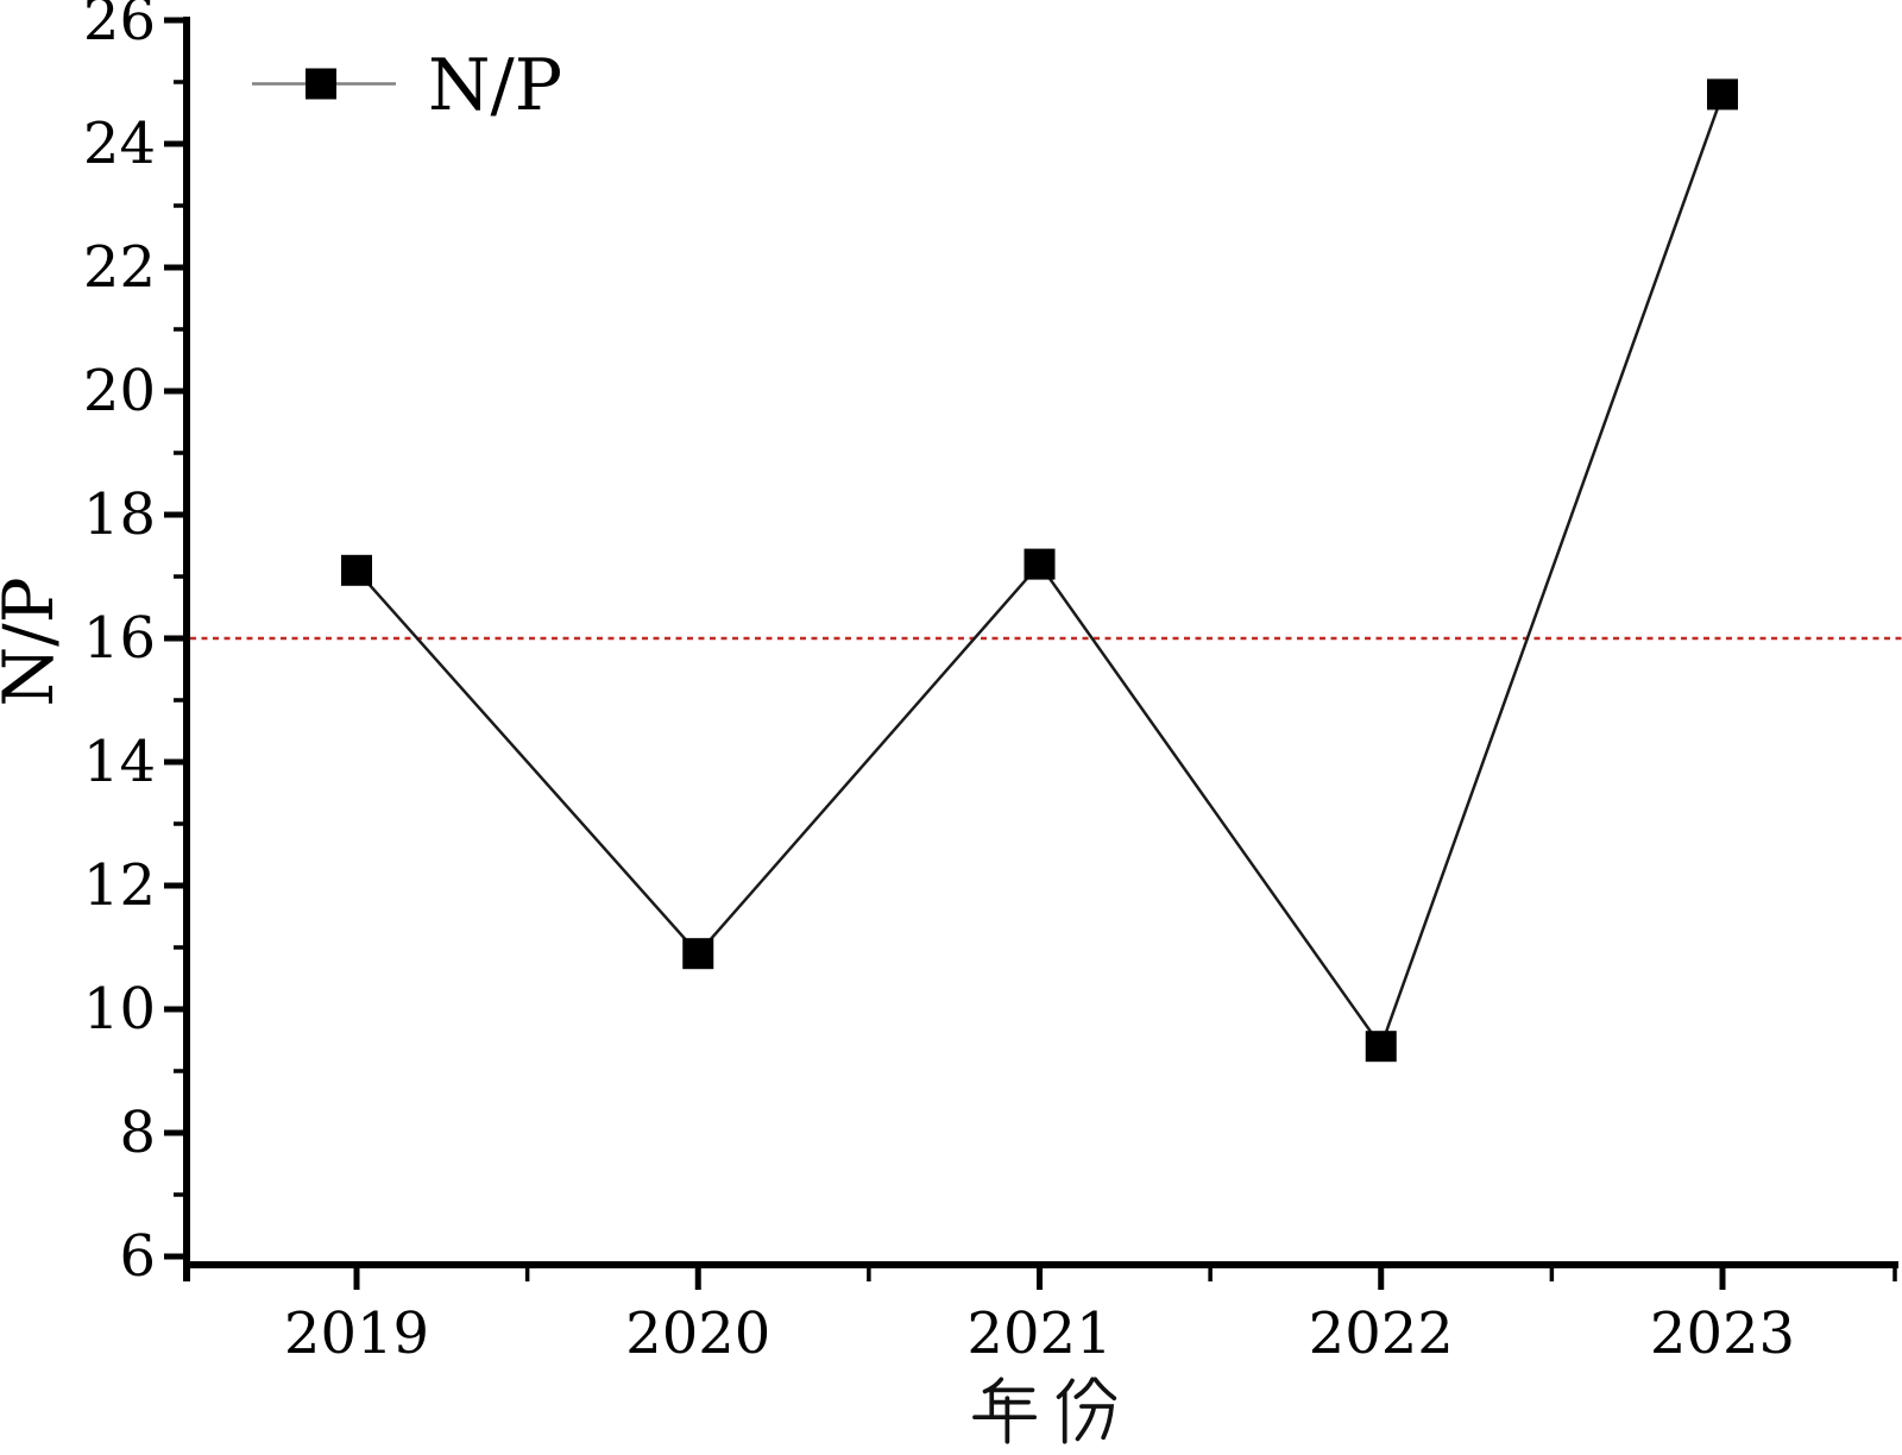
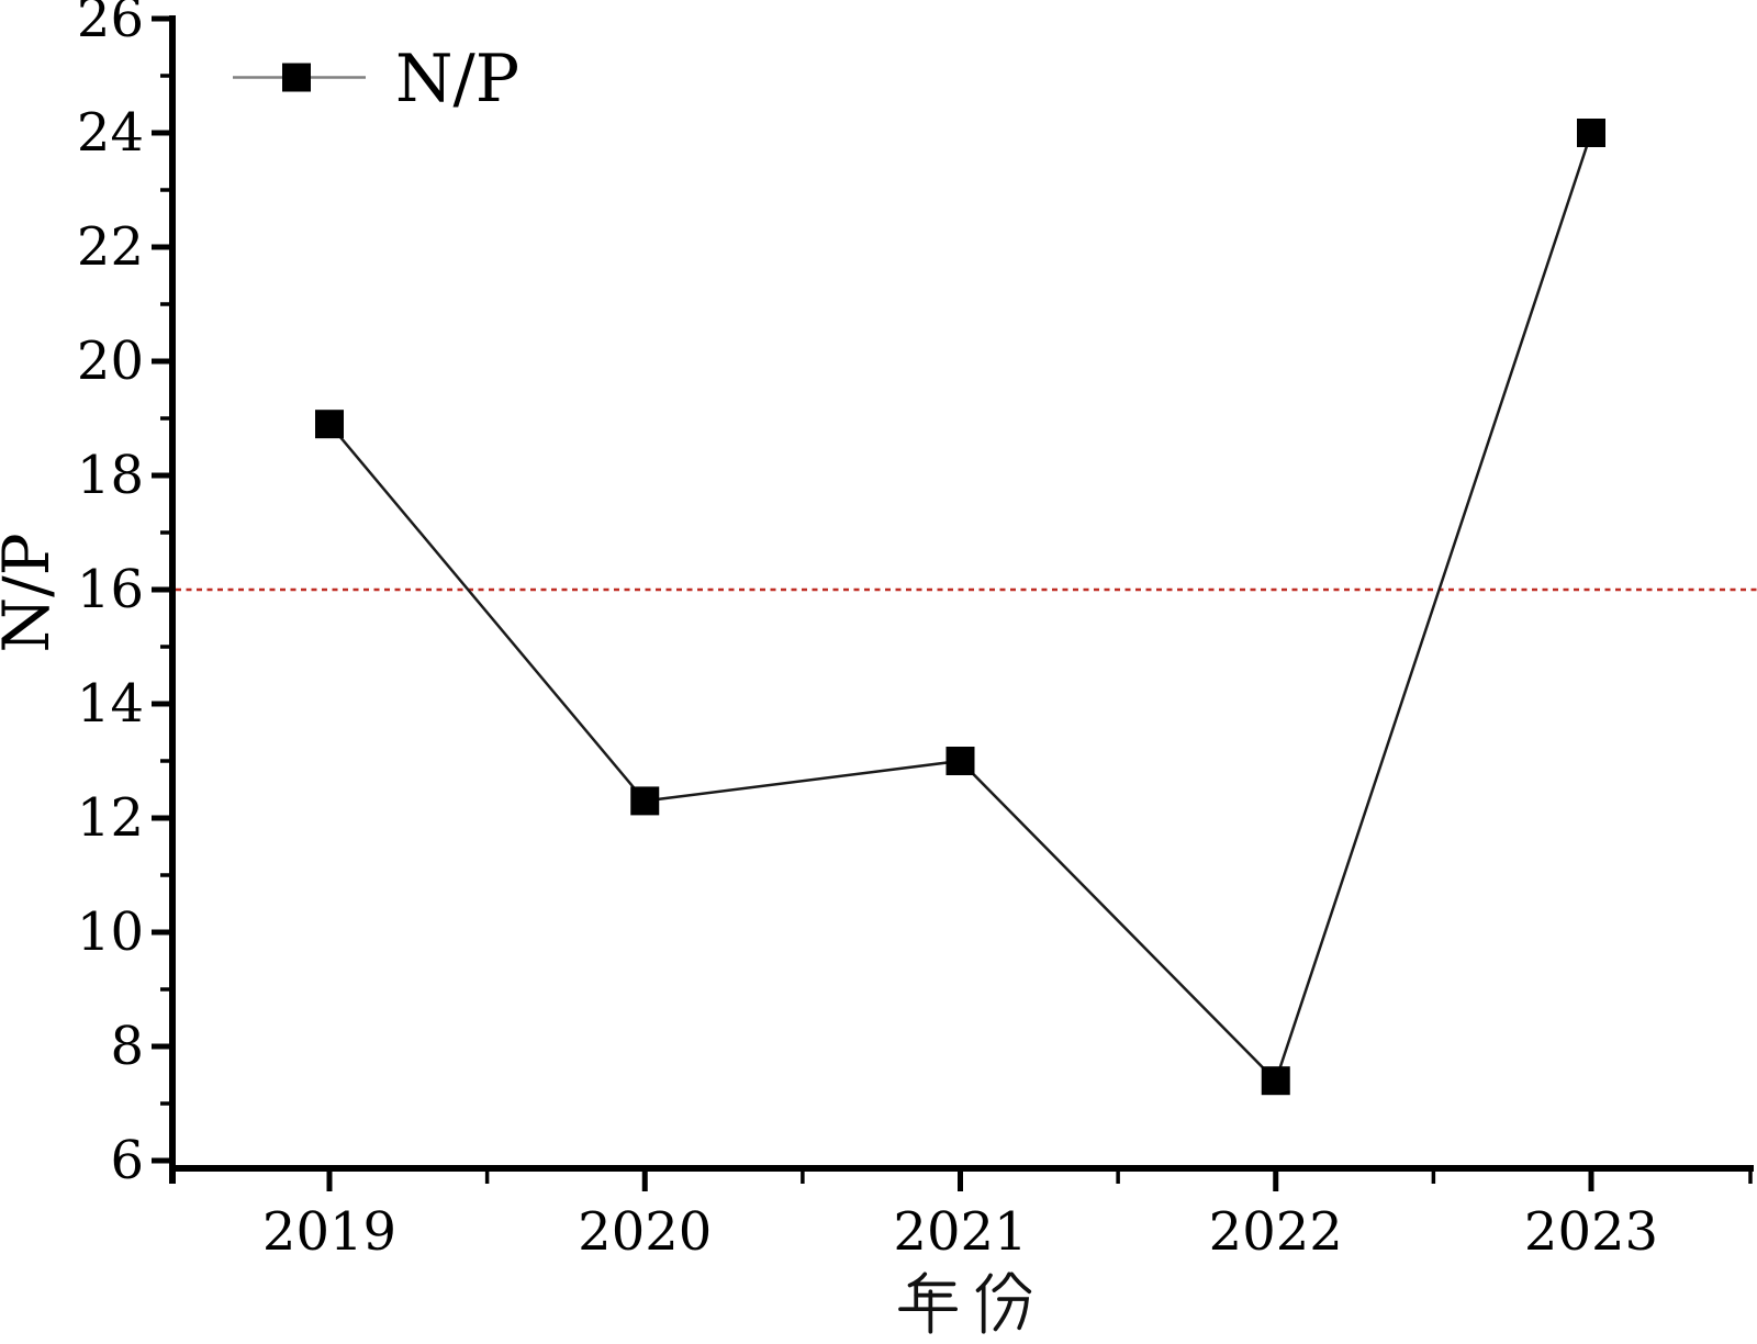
2019: 17.1 -> 18.9
2020: 10.9 -> 12.3
2021: 17.2 -> 13.0
2022: 9.4 -> 7.4
2023: 24.8 -> 24.0
